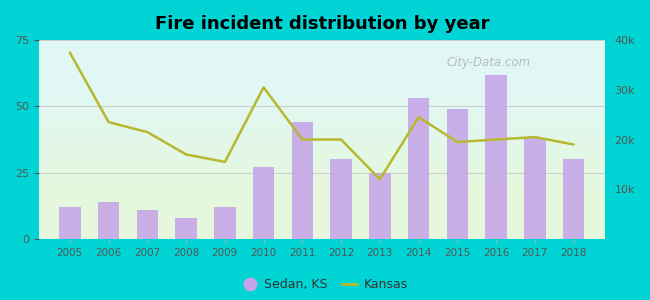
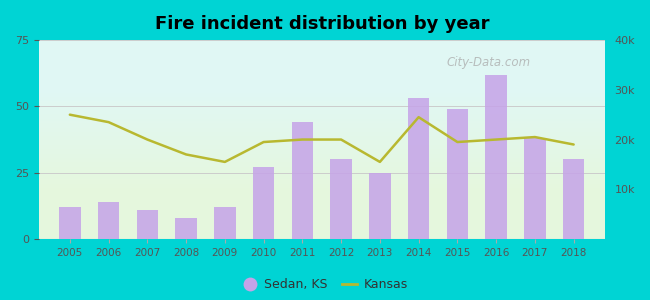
Kansas/2005: 37.5k -> 25.0k
Kansas/2007: 21.5k -> 20.0k
Kansas/2010: 30.5k -> 19.5k
Kansas/2013: 12.0k -> 15.5k
